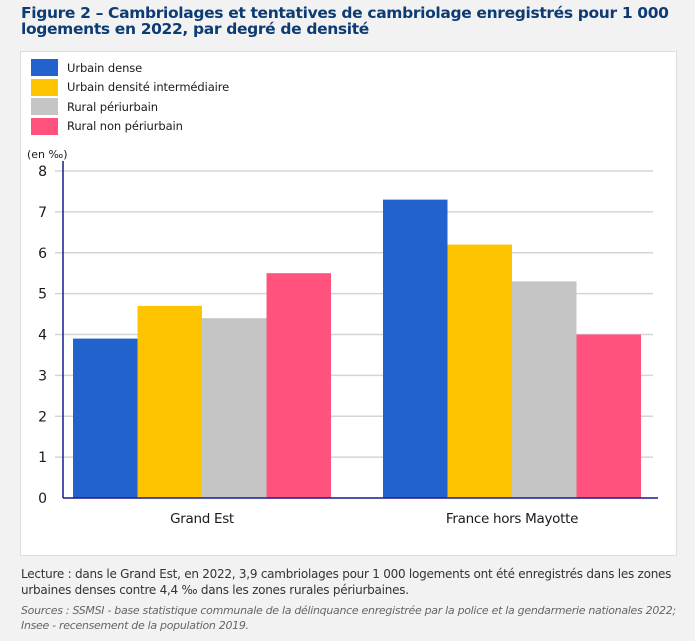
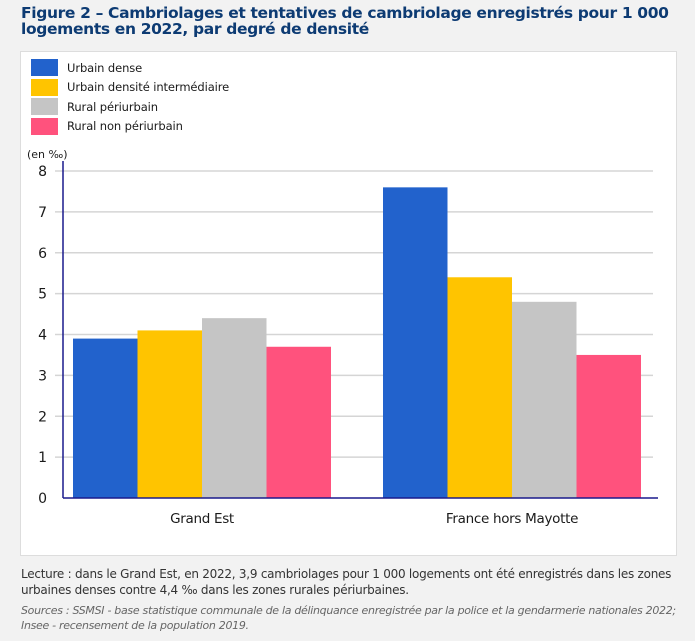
Urbain densité intermédiaire/Grand Est: 4.7 -> 4.1
Rural non périurbain/Grand Est: 5.5 -> 3.7
Urbain dense/France hors Mayotte: 7.3 -> 7.6
Urbain densité intermédiaire/France hors Mayotte: 6.2 -> 5.4
Rural périurbain/France hors Mayotte: 5.3 -> 4.8
Rural non périurbain/France hors Mayotte: 4.0 -> 3.5
